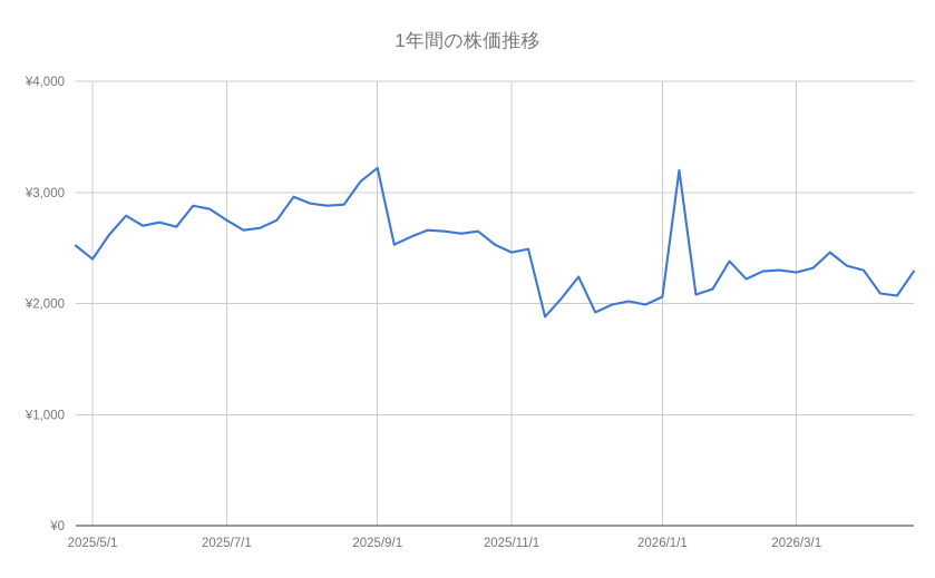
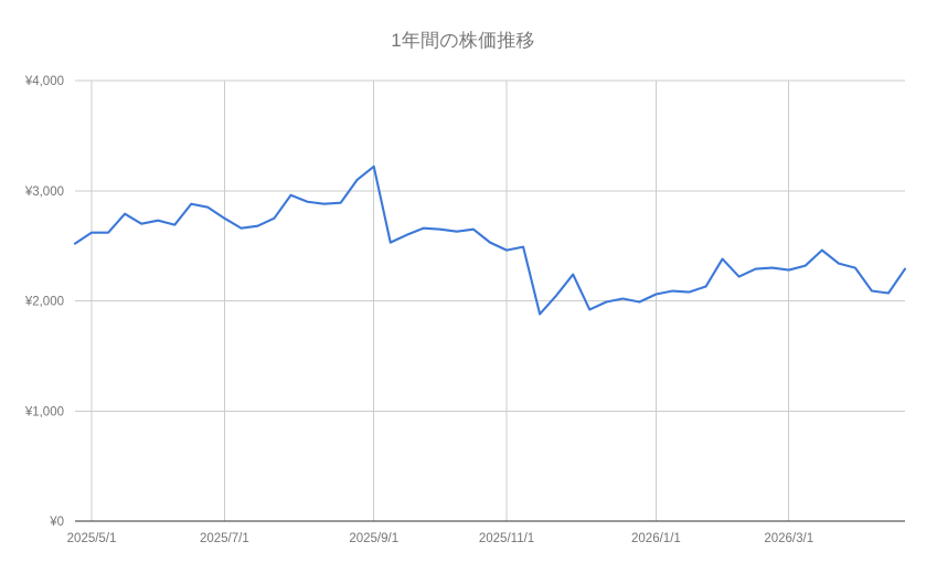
2025/5/1: ¥2400 -> ¥2600
2026/1/1: ¥3200 -> ¥2100
